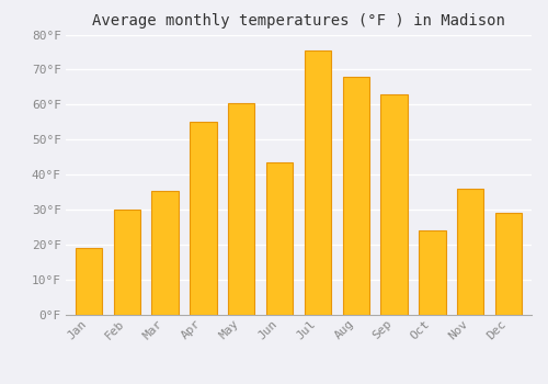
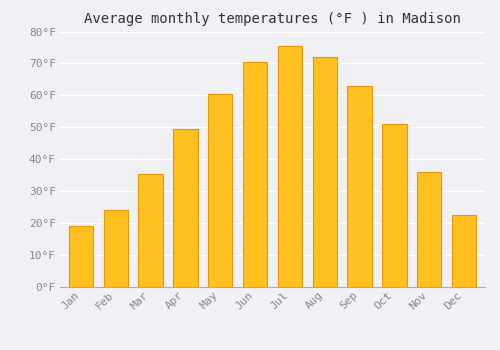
Feb: 30.0°F -> 24.0°F
Apr: 55.0°F -> 49.5°F
Jun: 43.5°F -> 70.5°F
Aug: 68.0°F -> 72.0°F
Oct: 24.0°F -> 51.0°F
Dec: 29.0°F -> 22.5°F
